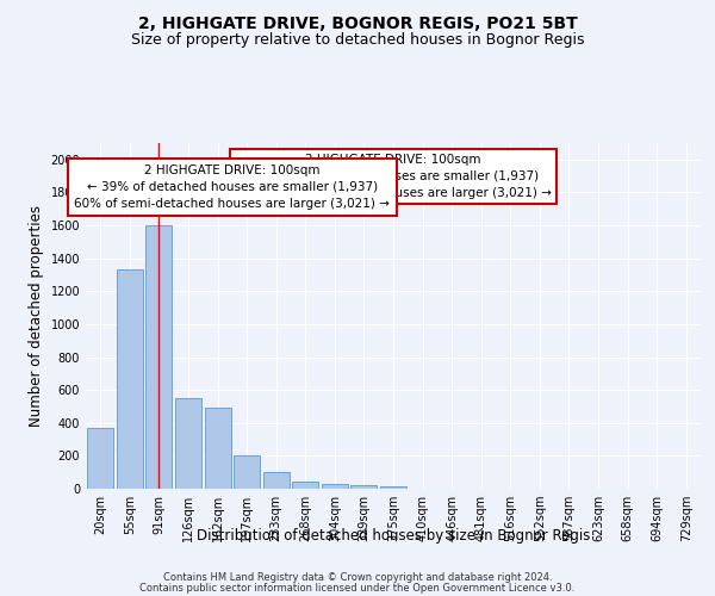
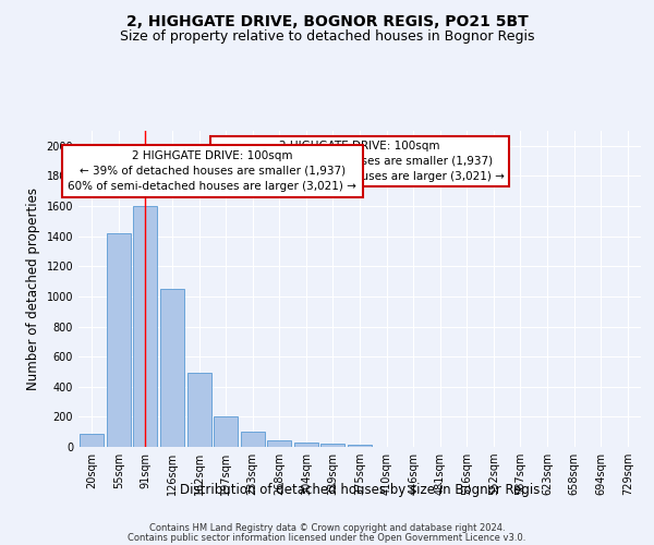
20sqm: 370 -> 80
55sqm: 1330 -> 1420
126sqm: 550 -> 1050
